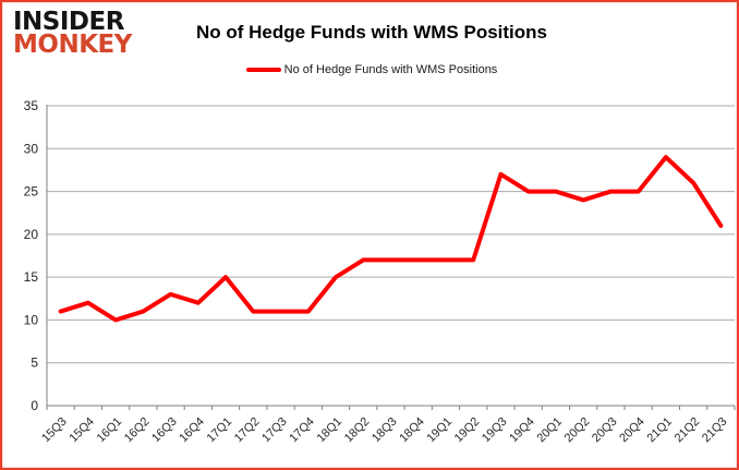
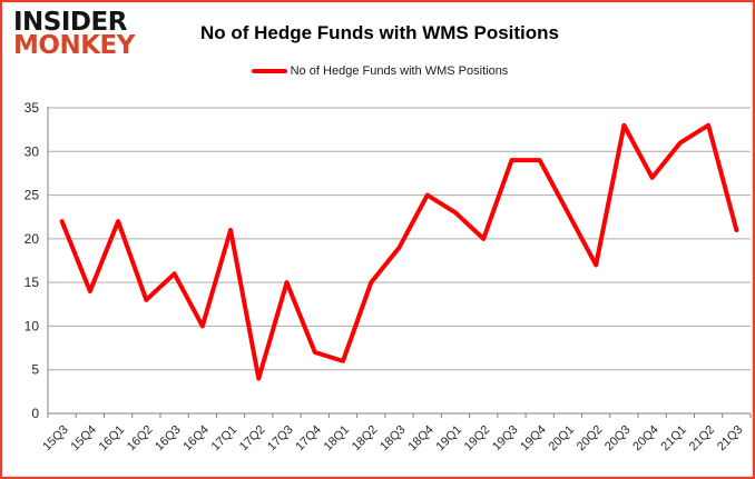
15Q3: 11 -> 22
15Q4: 12 -> 14
16Q1: 10 -> 22
16Q2: 11 -> 13
16Q3: 13 -> 16
16Q4: 12 -> 10
17Q1: 15 -> 21
17Q2: 11 -> 4
17Q3: 11 -> 15
17Q4: 11 -> 7
18Q1: 15 -> 6
18Q2: 17 -> 15
18Q3: 17 -> 19
18Q4: 17 -> 25
19Q1: 17 -> 23
19Q2: 17 -> 20
19Q3: 27 -> 29
19Q4: 25 -> 29
20Q1: 25 -> 23
20Q2: 24 -> 17
20Q3: 25 -> 33
20Q4: 25 -> 27
21Q1: 29 -> 31
21Q2: 26 -> 33
